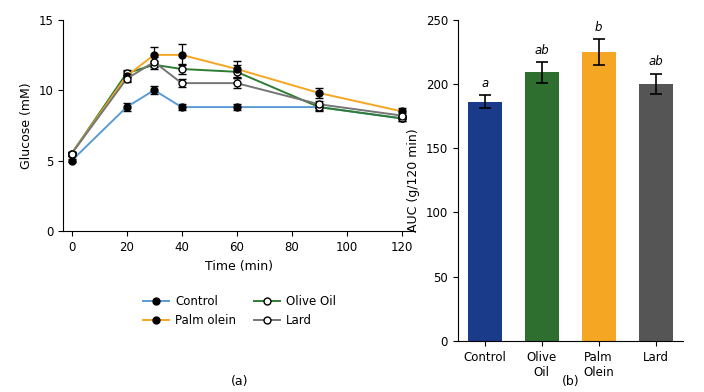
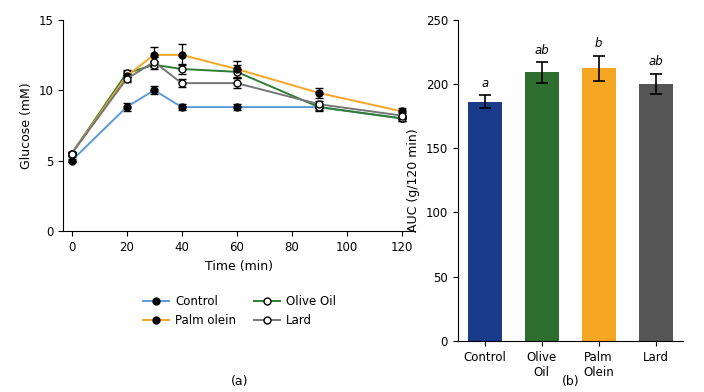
Palm Olein: 225 -> 212
